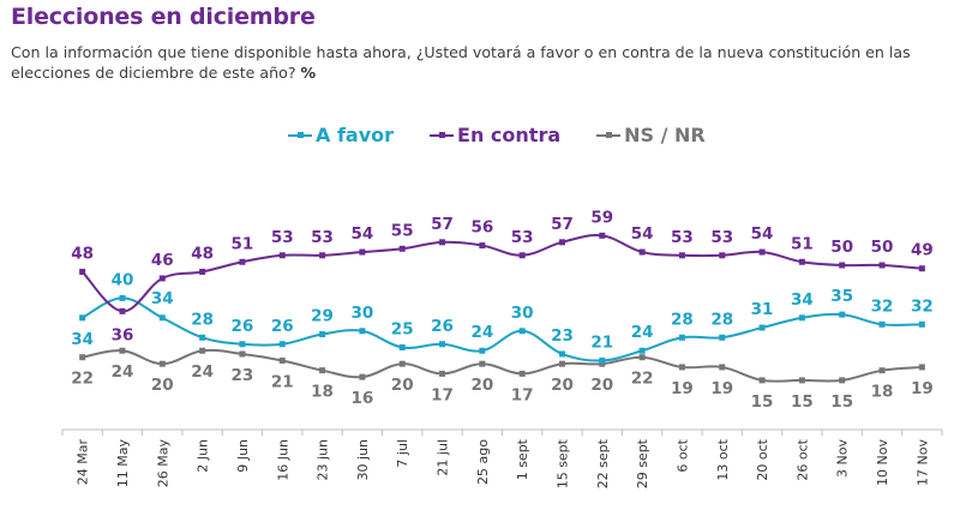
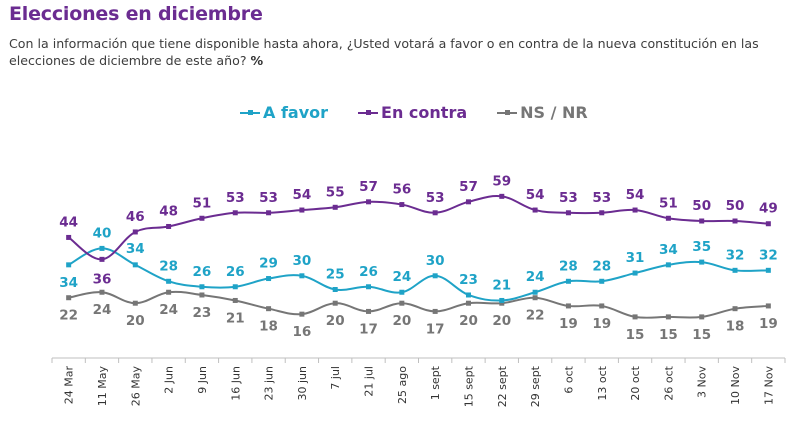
En contra/24 Mar: 48 -> 44
